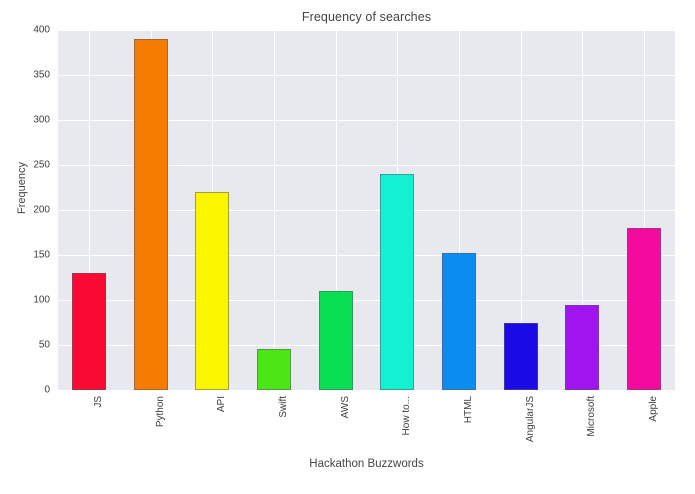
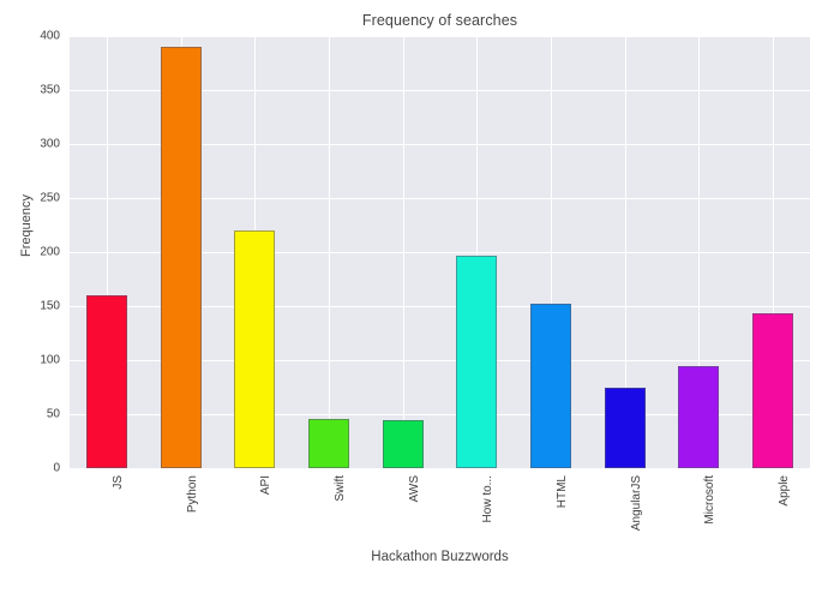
JS: 130 -> 160
AWS: 110 -> 40
How to...: 240 -> 200
Apple: 180 -> 140
